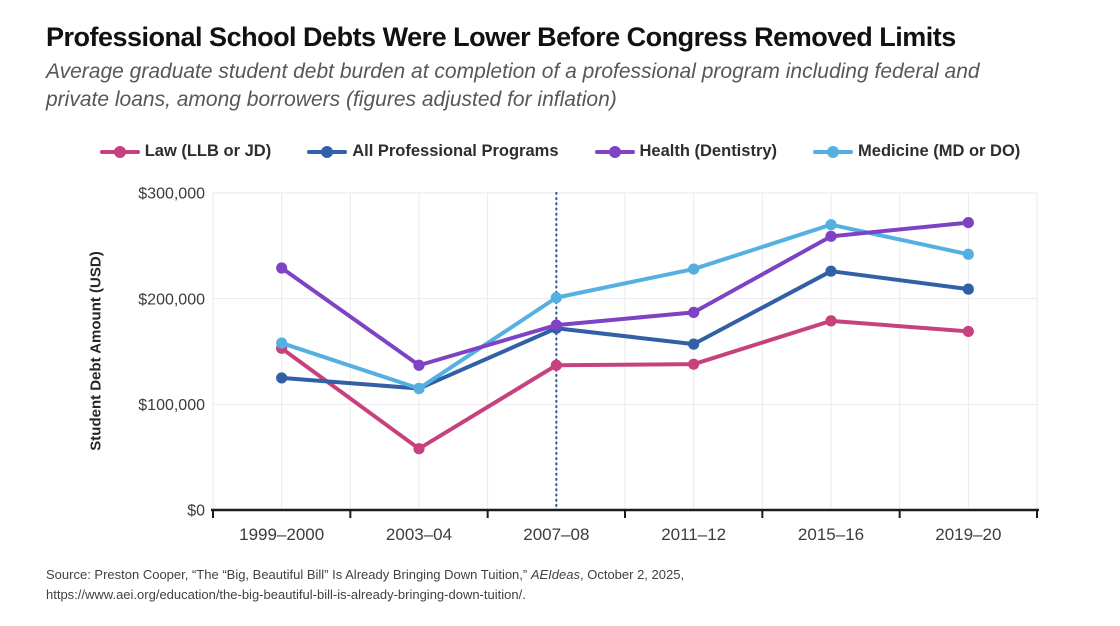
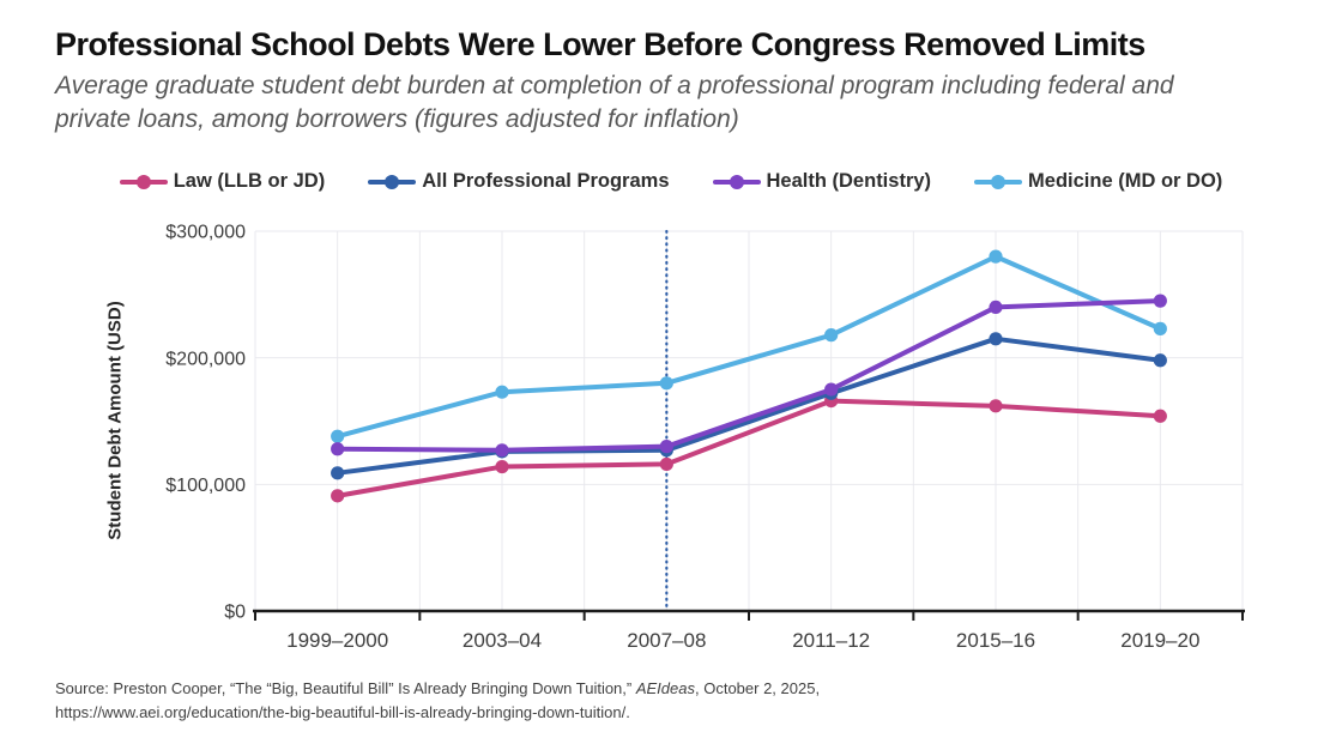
Law (LLB or JD)/1999–2000: $153000 -> $91000
All Professional Programs/1999–2000: $125000 -> $109000
Health (Dentistry)/1999–2000: $229000 -> $128000
Medicine (MD or DO)/1999–2000: $158000 -> $138000
Law (LLB or JD)/2003–04: $58000 -> $114000
All Professional Programs/2003–04: $115000 -> $126000
Health (Dentistry)/2003–04: $137000 -> $127000
Medicine (MD or DO)/2003–04: $115000 -> $173000
Law (LLB or JD)/2007–08: $137000 -> $116000
All Professional Programs/2007–08: $172000 -> $127000
Health (Dentistry)/2007–08: $175000 -> $130000
Medicine (MD or DO)/2007–08: $201000 -> $180000
Law (LLB or JD)/2011–12: $138000 -> $166000
All Professional Programs/2011–12: $157000 -> $172000
Health (Dentistry)/2011–12: $187000 -> $175000
Medicine (MD or DO)/2011–12: $228000 -> $218000
Law (LLB or JD)/2015–16: $179000 -> $162000
All Professional Programs/2015–16: $226000 -> $215000
Health (Dentistry)/2015–16: $259000 -> $240000
Medicine (MD or DO)/2015–16: $270000 -> $280000
Law (LLB or JD)/2019–20: $169000 -> $154000
All Professional Programs/2019–20: $209000 -> $198000
Health (Dentistry)/2019–20: $272000 -> $245000
Medicine (MD or DO)/2019–20: $242000 -> $223000
